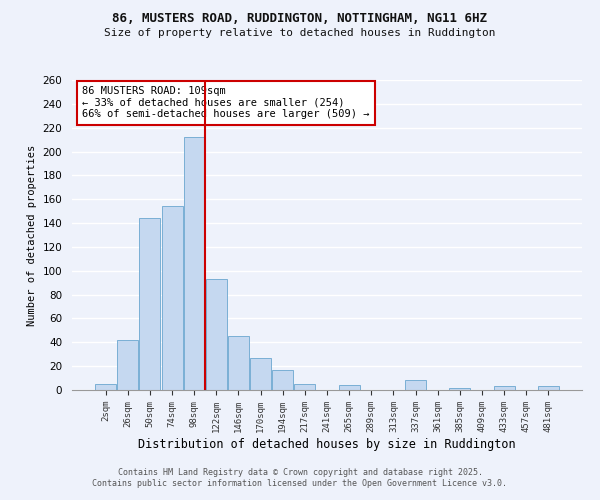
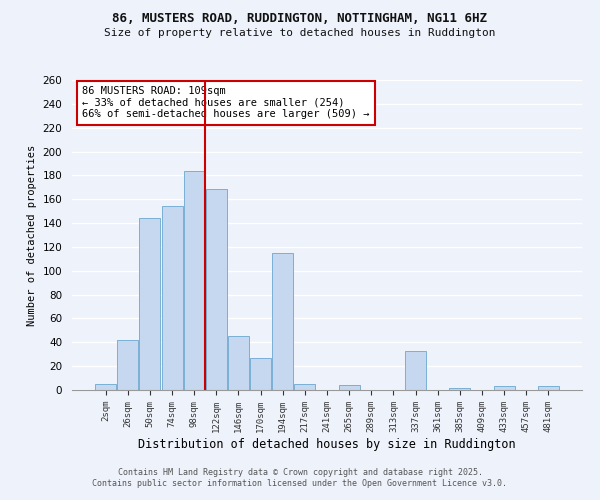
98sqm: 212 -> 184
122sqm: 93 -> 169
194sqm: 17 -> 115
337sqm: 8 -> 33
